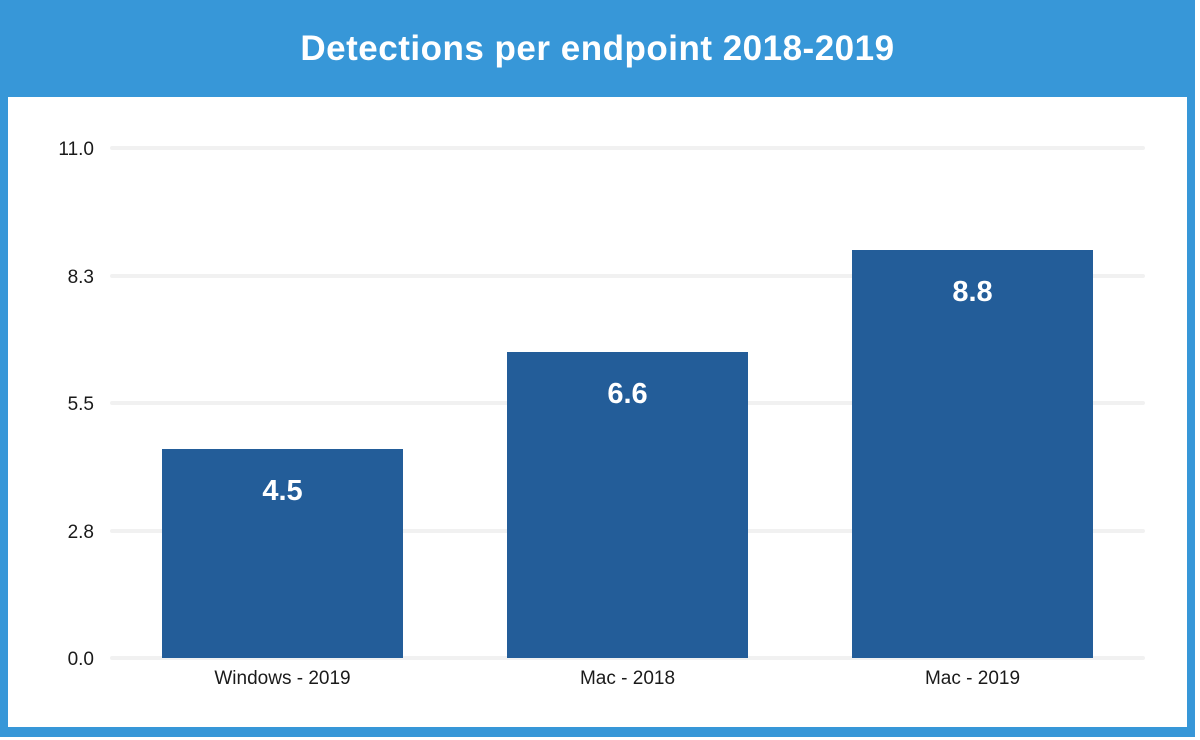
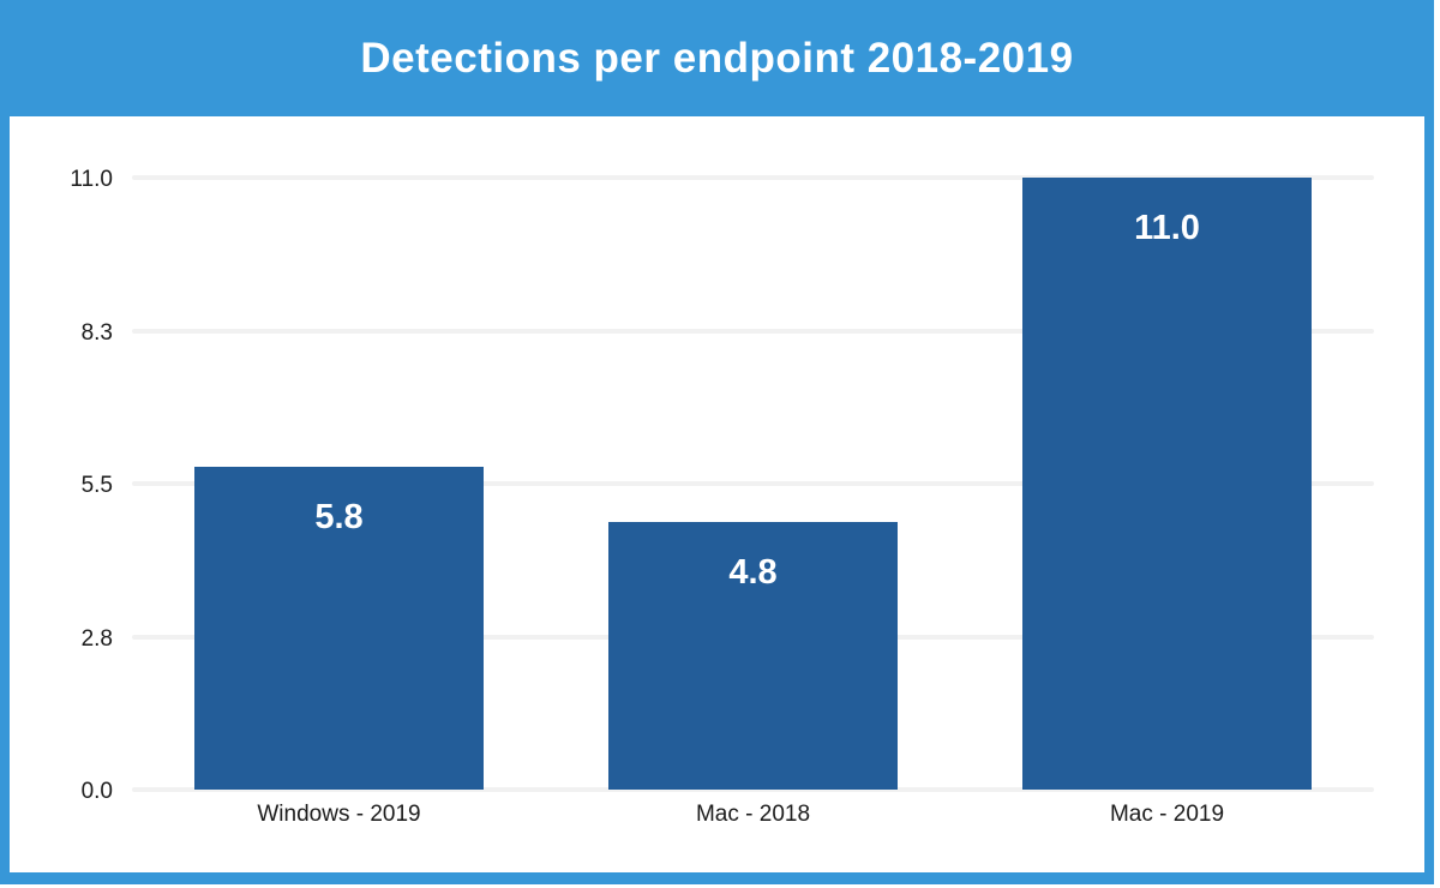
Windows - 2019: 4.5 -> 5.8
Mac - 2018: 6.6 -> 4.8
Mac - 2019: 8.8 -> 11.0
